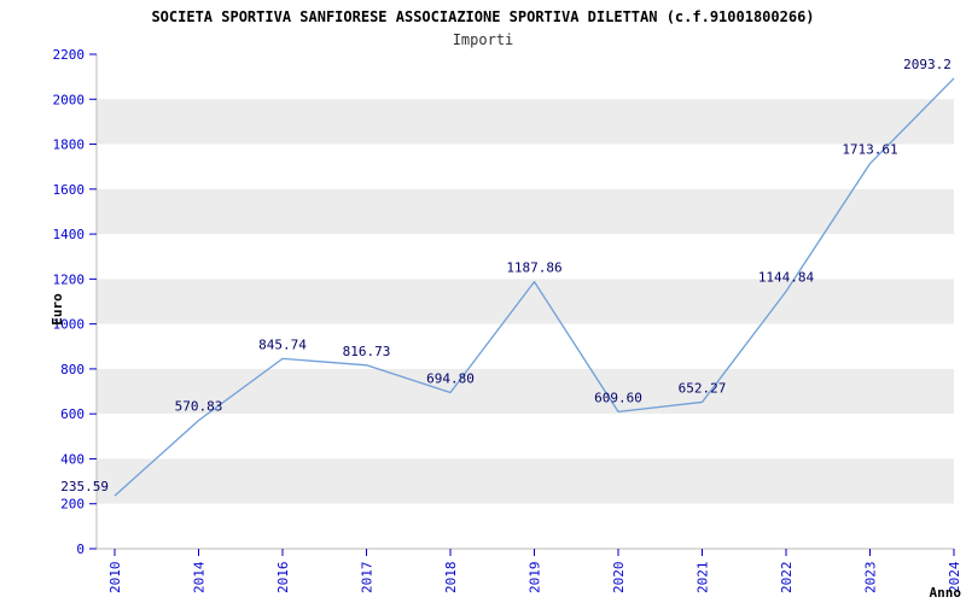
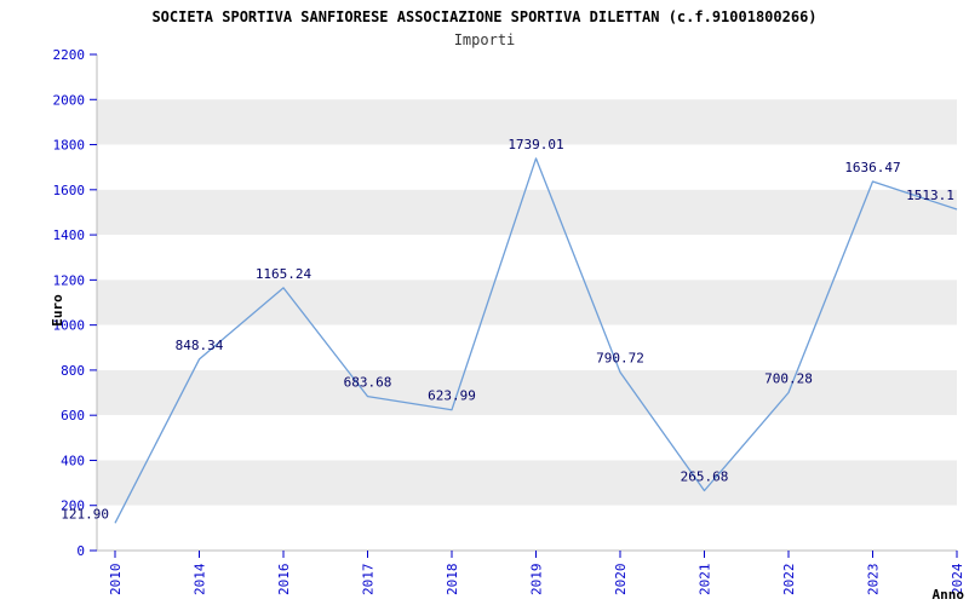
2010: 235.59 -> 121.90
2014: 570.83 -> 848.34
2016: 845.74 -> 1165.24
2017: 816.73 -> 683.68
2018: 694.80 -> 623.99
2019: 1187.86 -> 1739.01
2020: 609.60 -> 790.72
2021: 652.27 -> 265.68
2022: 1144.84 -> 700.28
2023: 1713.61 -> 1636.47
2024: 2093.2 -> 1513.1
